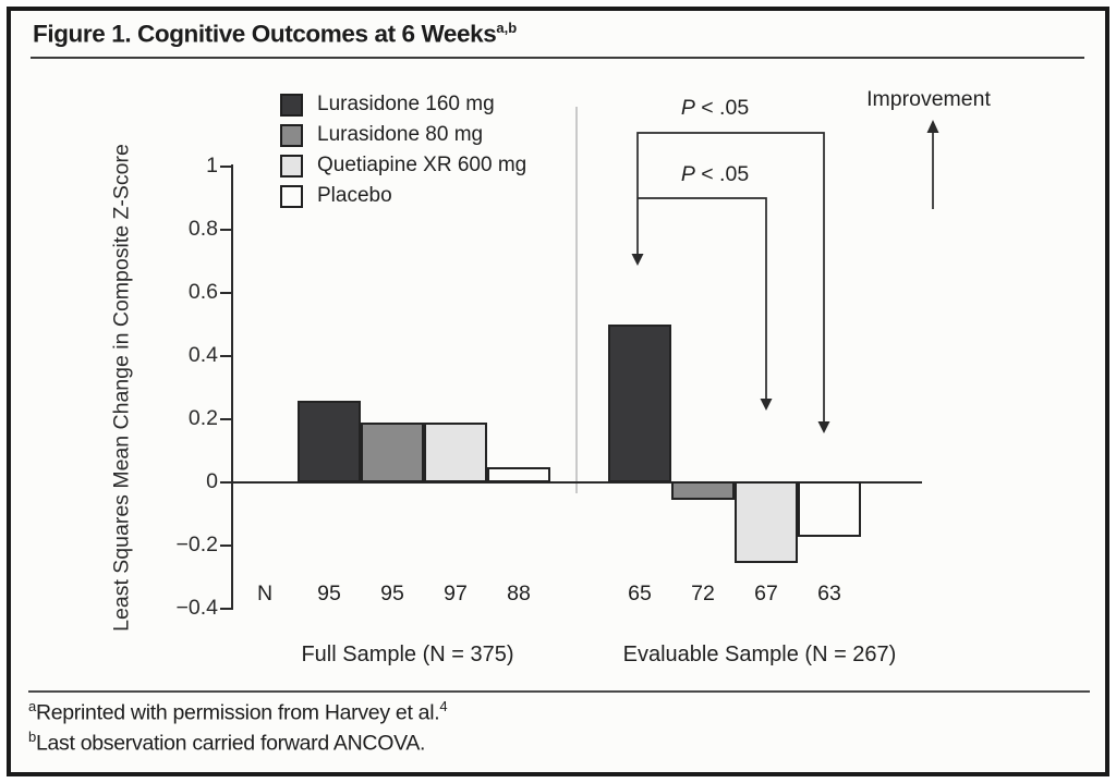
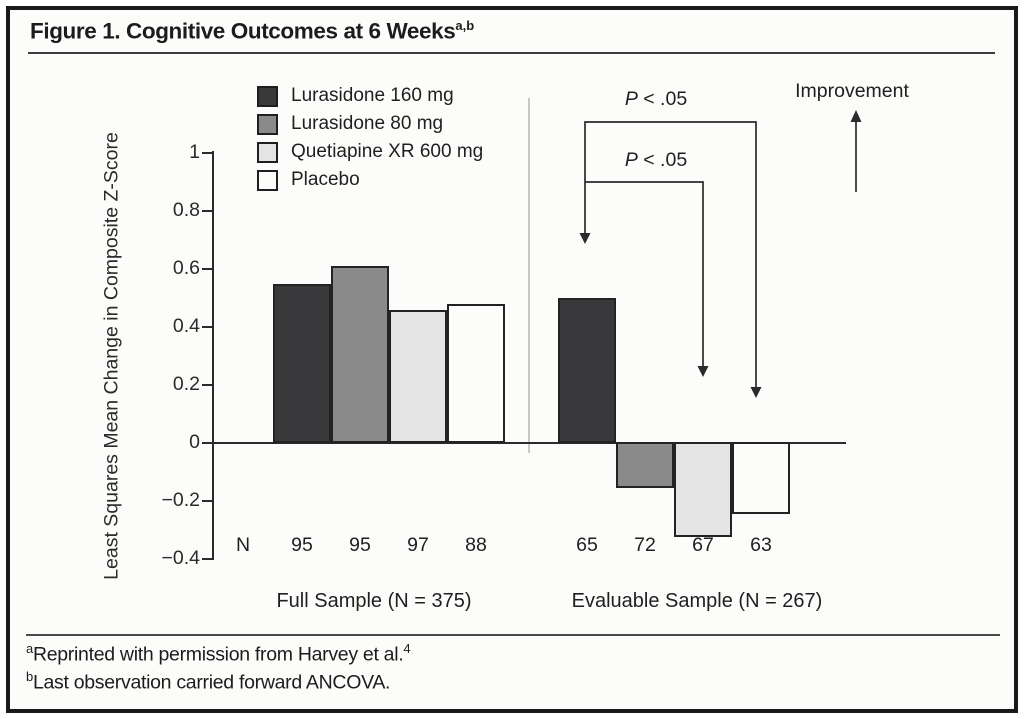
Lurasidone 160 mg/Full Sample (N = 375): 0.26 -> 0.55
Lurasidone 80 mg/Full Sample (N = 375): 0.19 -> 0.61
Quetiapine XR 600 mg/Full Sample (N = 375): 0.19 -> 0.46
Placebo/Full Sample (N = 375): 0.05 -> 0.48
Lurasidone 80 mg/Evaluable Sample (N = 267): -0.05 -> -0.15
Quetiapine XR 600 mg/Evaluable Sample (N = 267): -0.25 -> -0.32
Placebo/Evaluable Sample (N = 267): -0.17 -> -0.24
